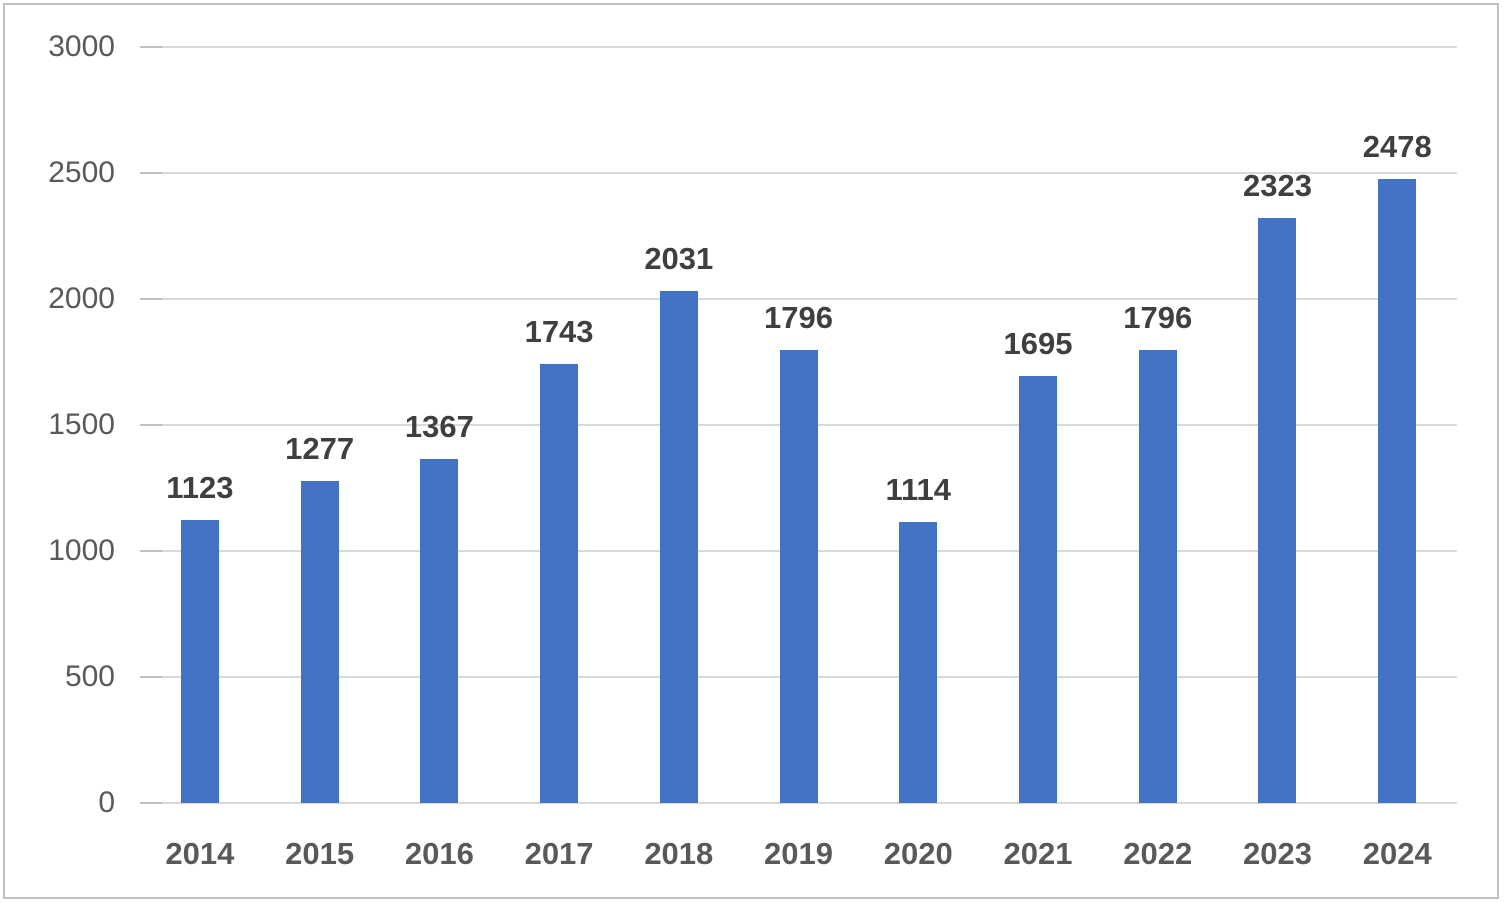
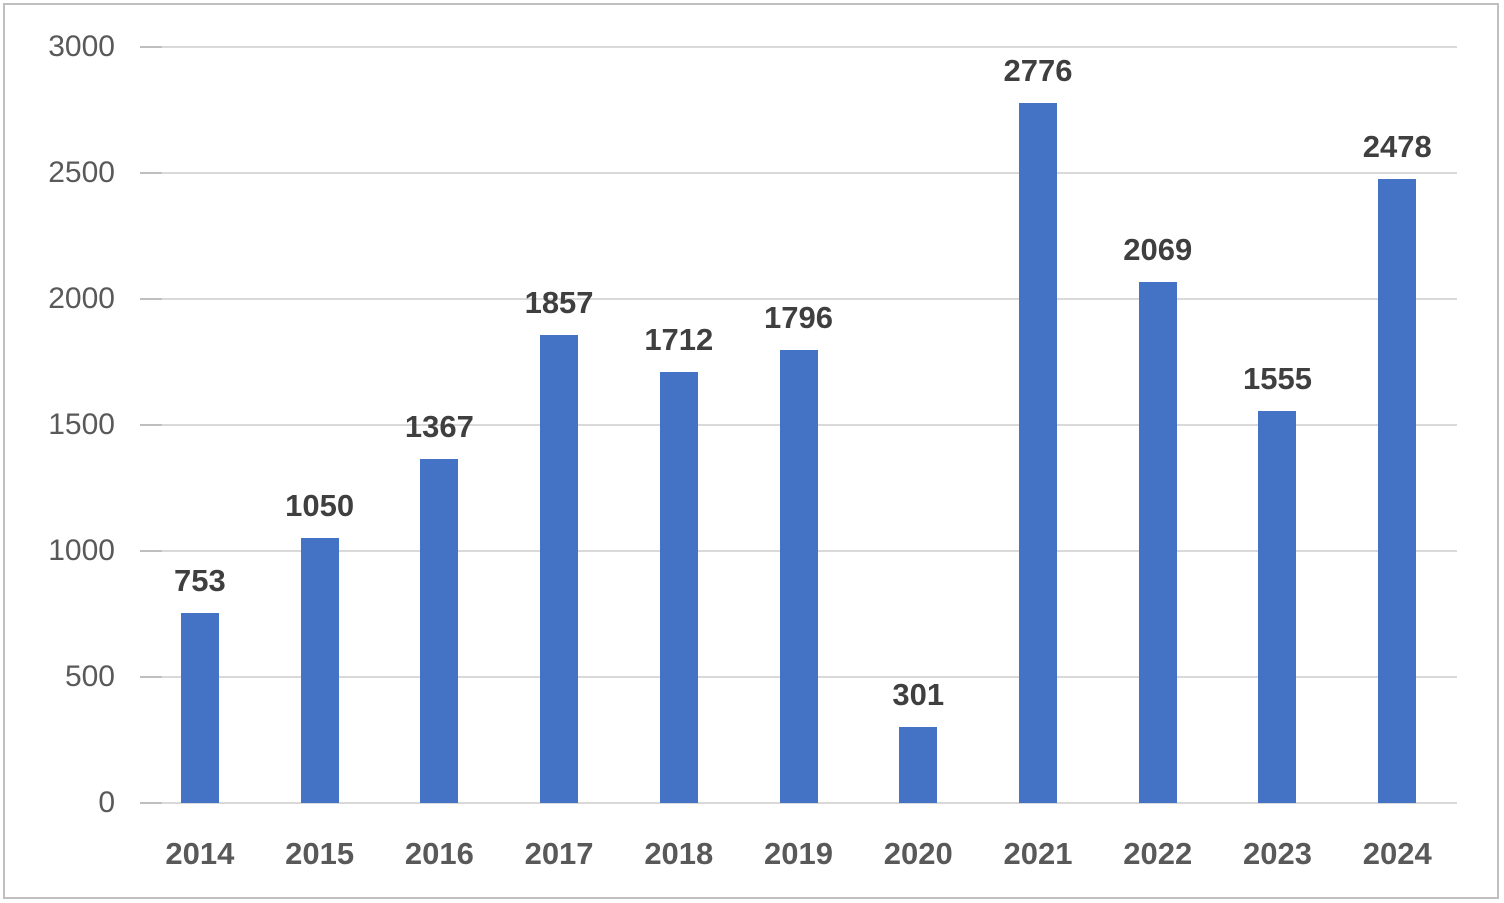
2014: 1123 -> 753
2015: 1277 -> 1050
2017: 1743 -> 1857
2018: 2031 -> 1712
2020: 1114 -> 301
2021: 1695 -> 2776
2022: 1796 -> 2069
2023: 2323 -> 1555
